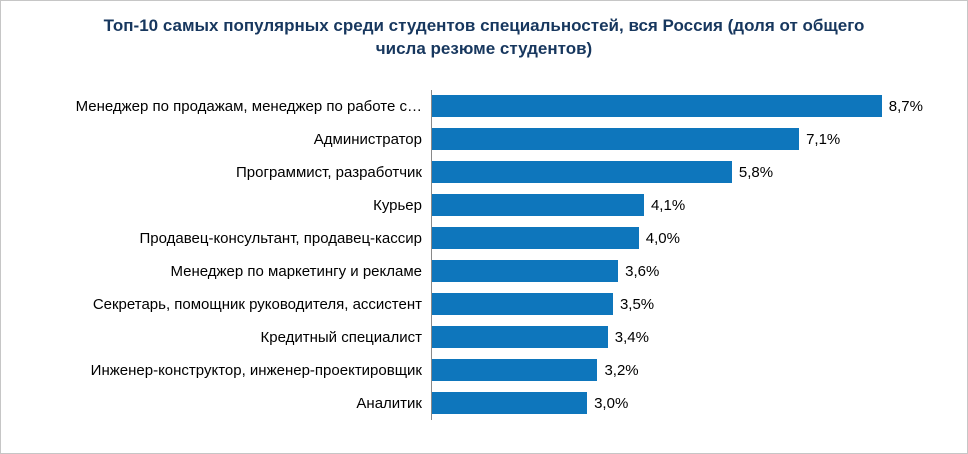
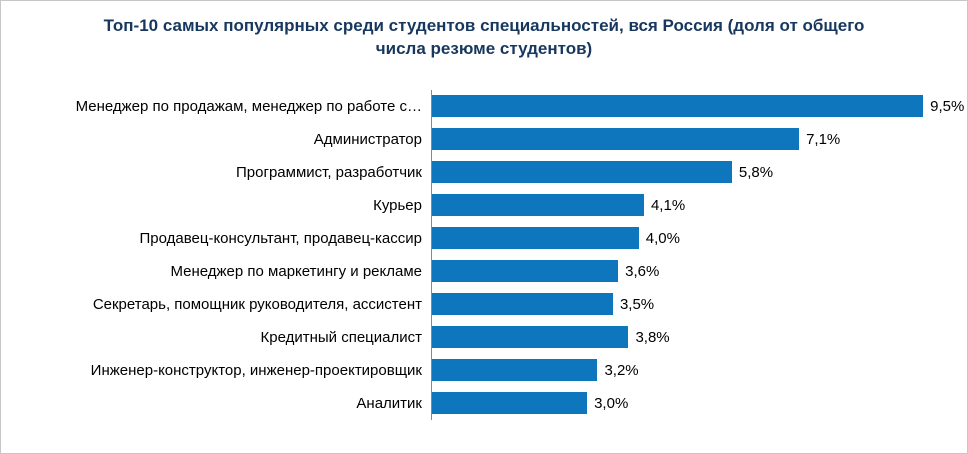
Менеджер по продажам, менеджер по работе с…: 8,7% -> 9,5%
Кредитный специалист: 3,4% -> 3,8%
